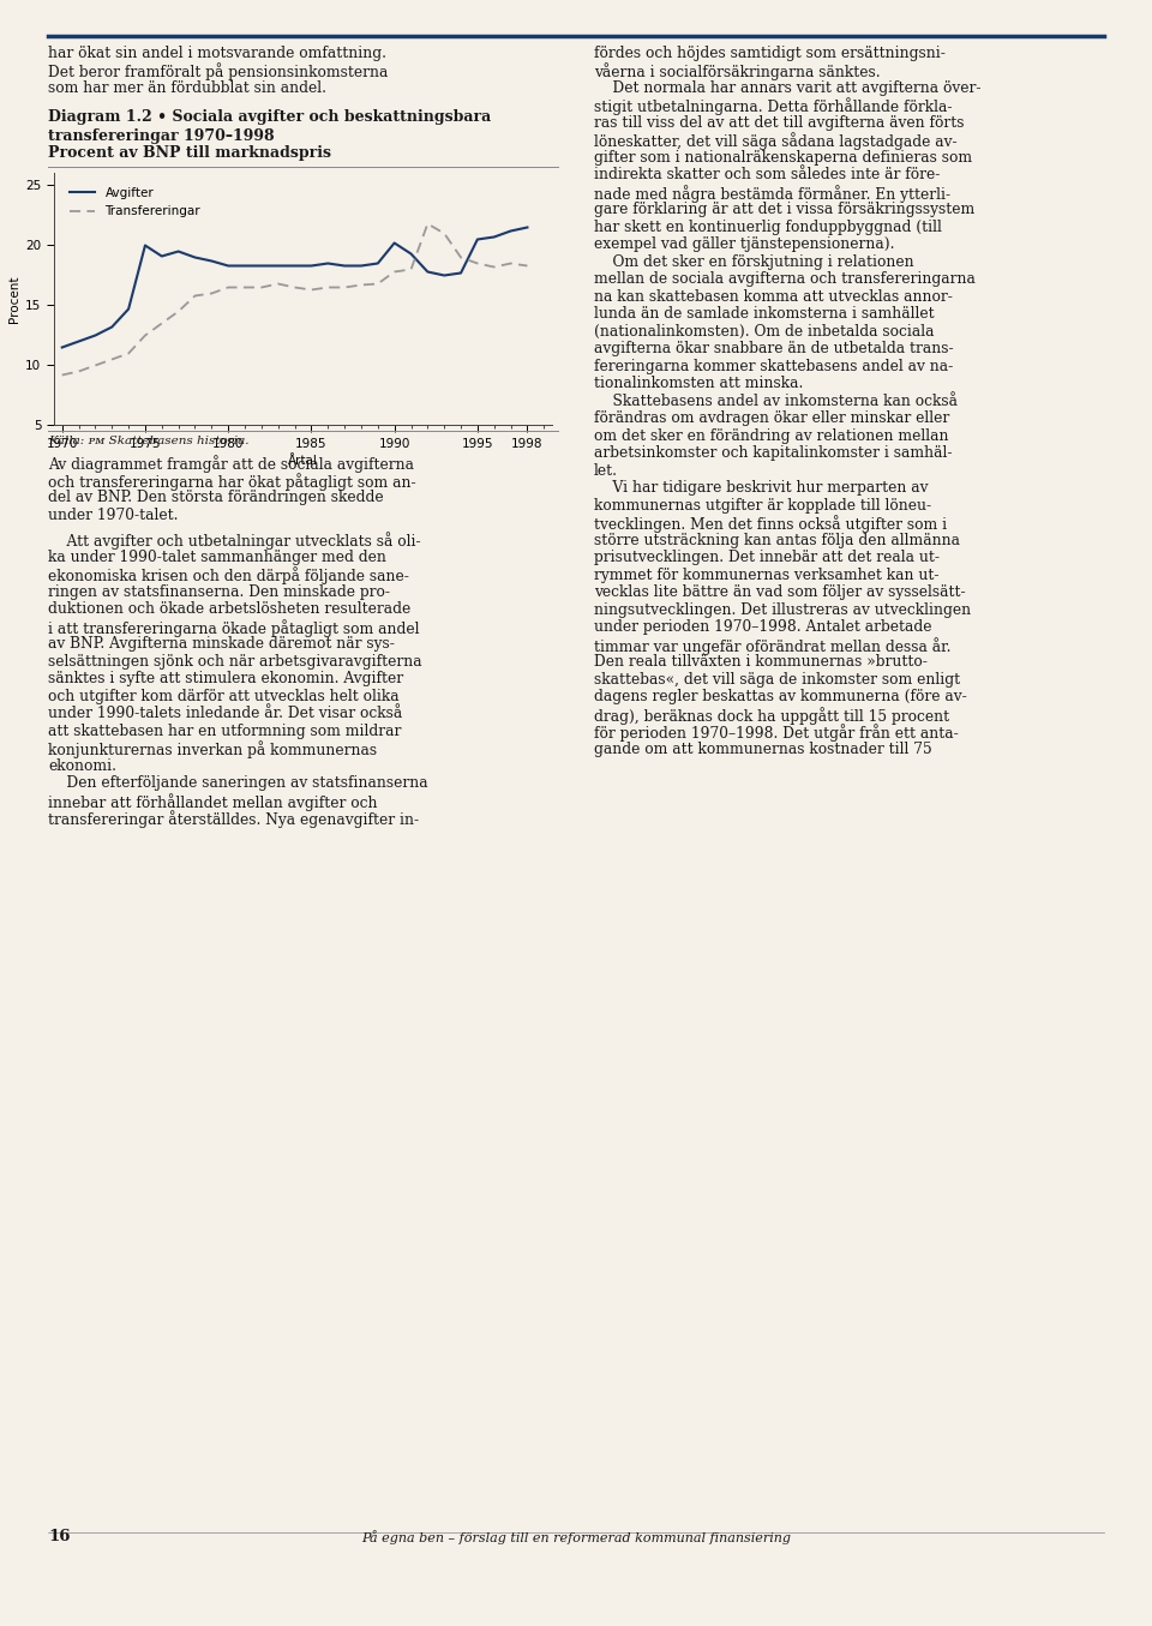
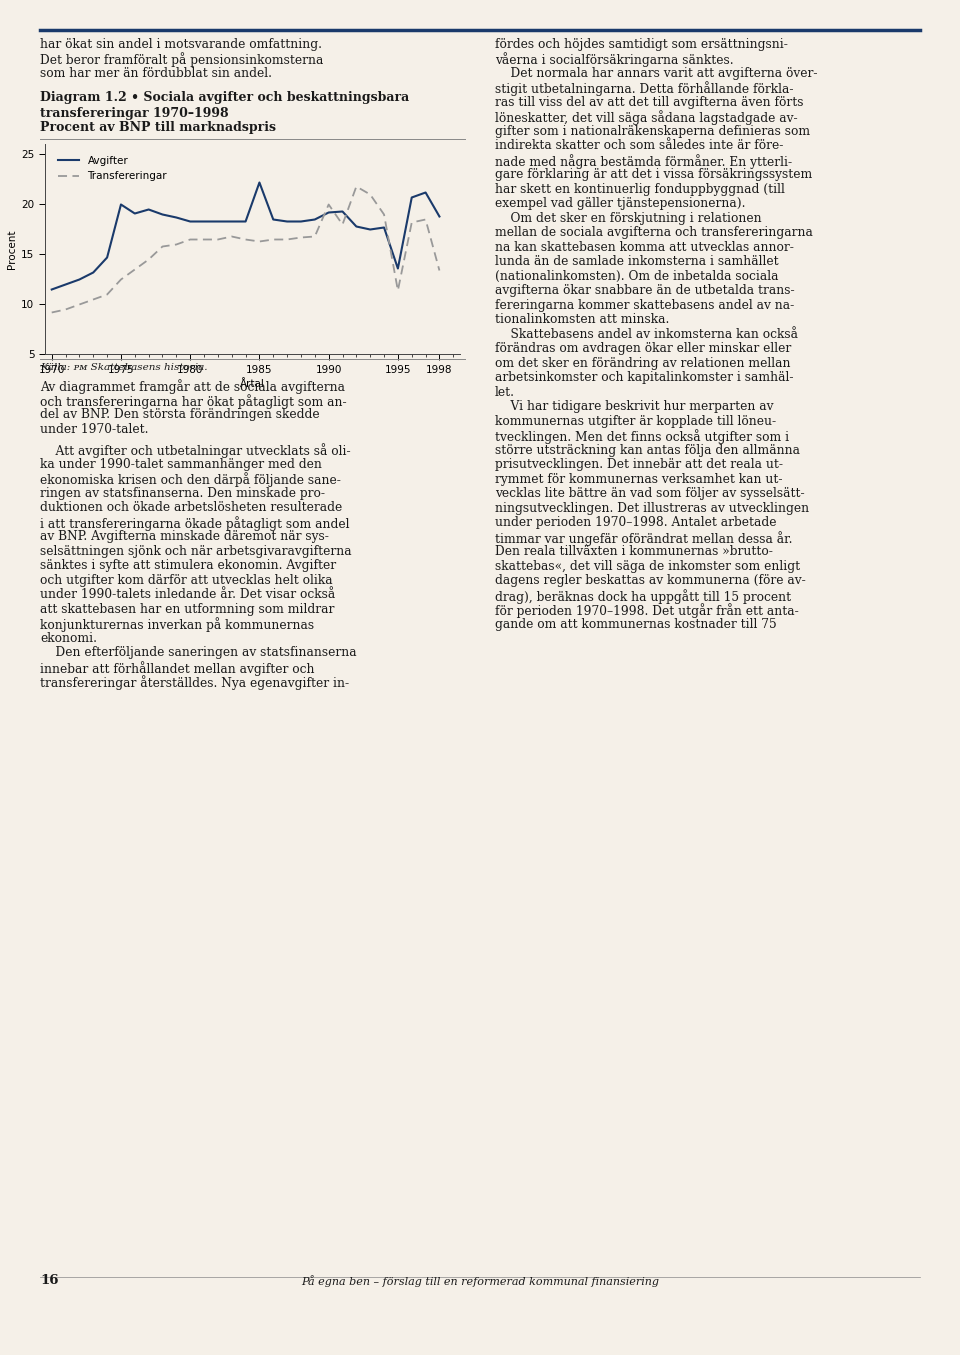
Avgifter/1985: 18.3 -> 22.2
Avgifter/1990: 20.2 -> 19.2
Transfereringar/1990: 17.8 -> 20.0
Avgifter/1995: 20.5 -> 13.6
Transfereringar/1995: 18.5 -> 11.4
Avgifter/1998: 21.5 -> 18.8
Transfereringar/1998: 18.3 -> 13.4
